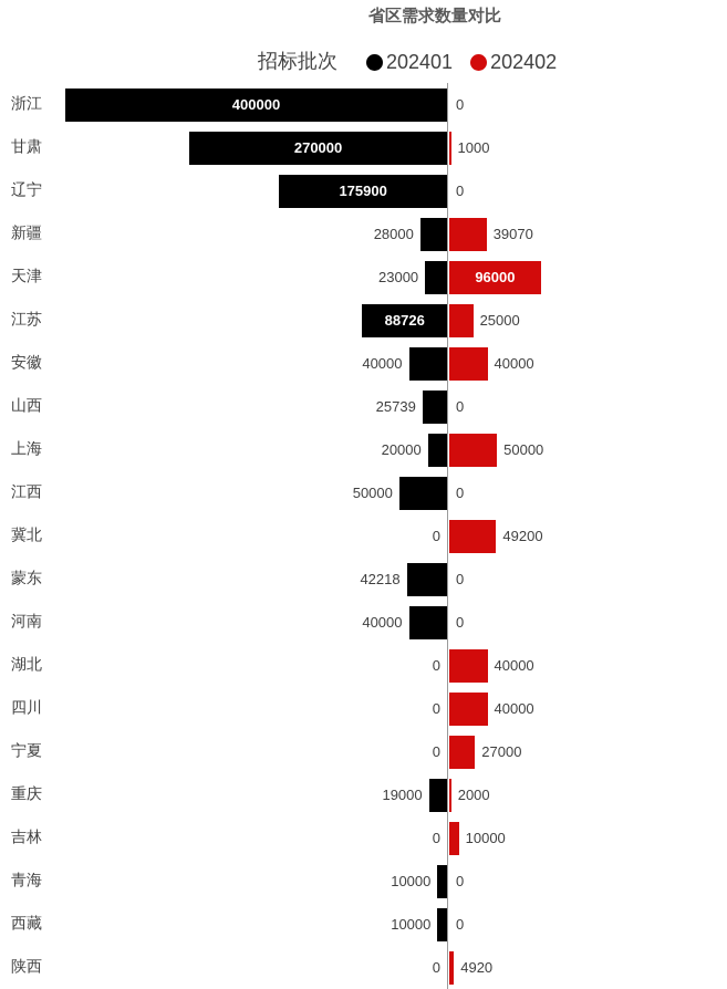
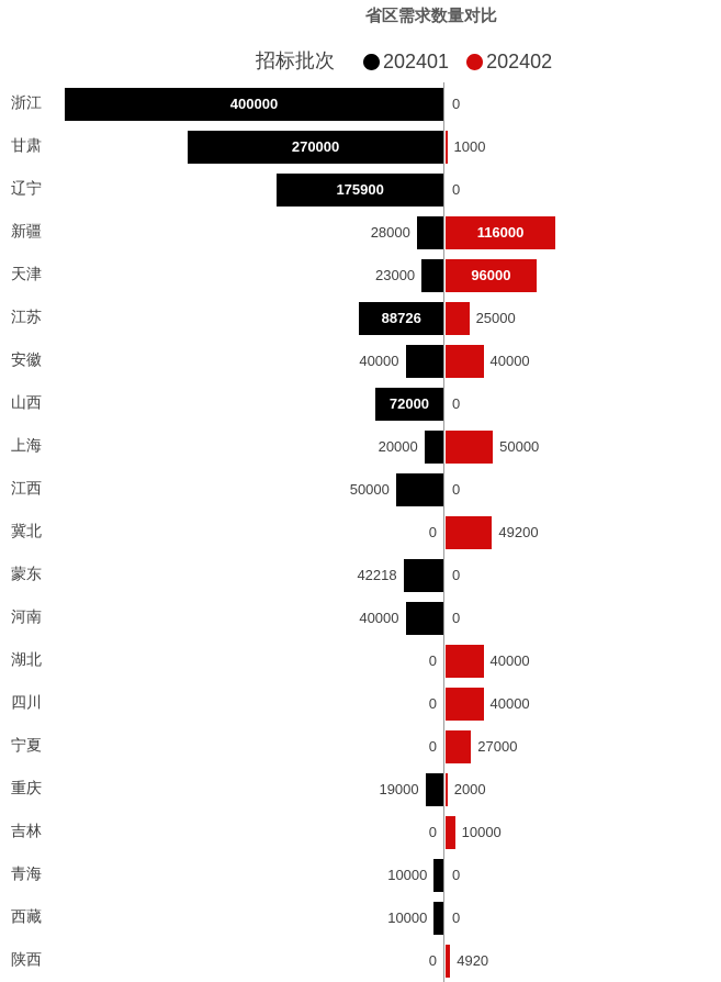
202402/新疆: 39070 -> 116000
202401/山西: 25739 -> 72000
